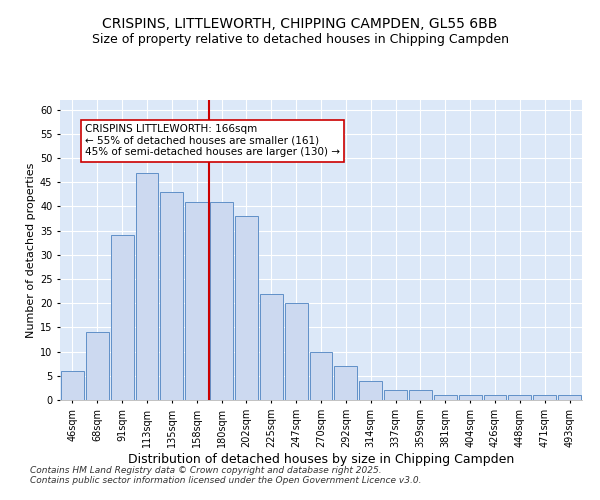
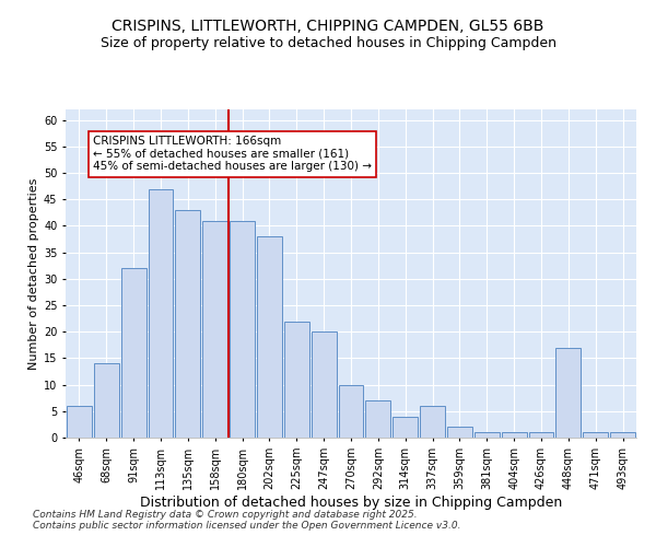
91sqm: 34 -> 32
337sqm: 2 -> 6
448sqm: 1 -> 17
